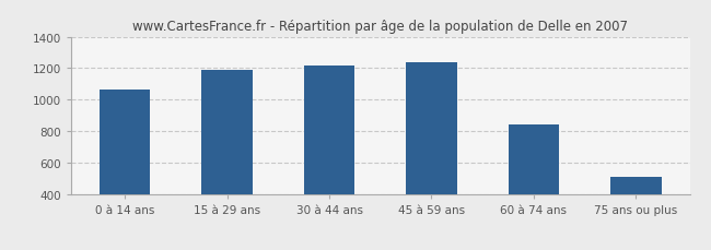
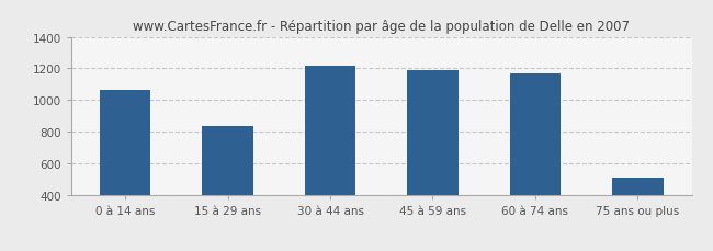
15 à 29 ans: 1190 -> 840
45 à 59 ans: 1240 -> 1190
60 à 74 ans: 840 -> 1170
